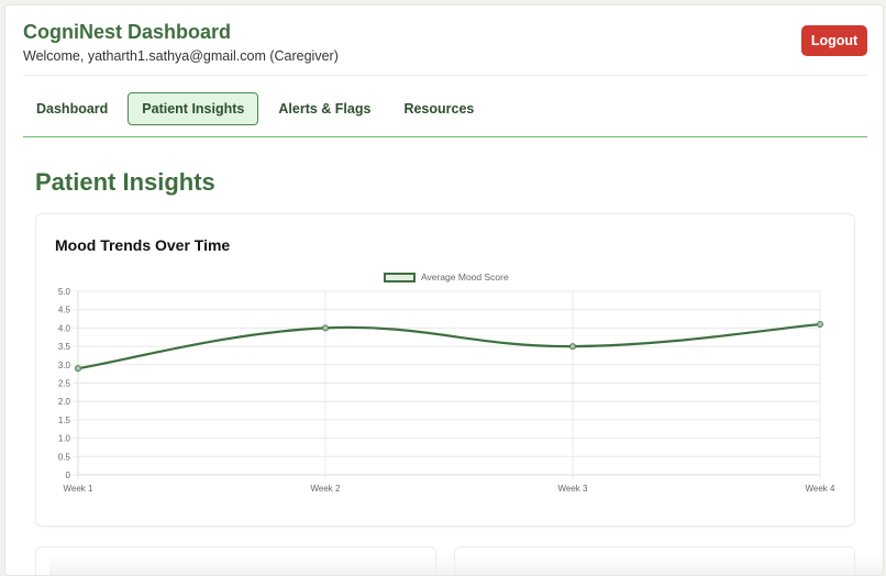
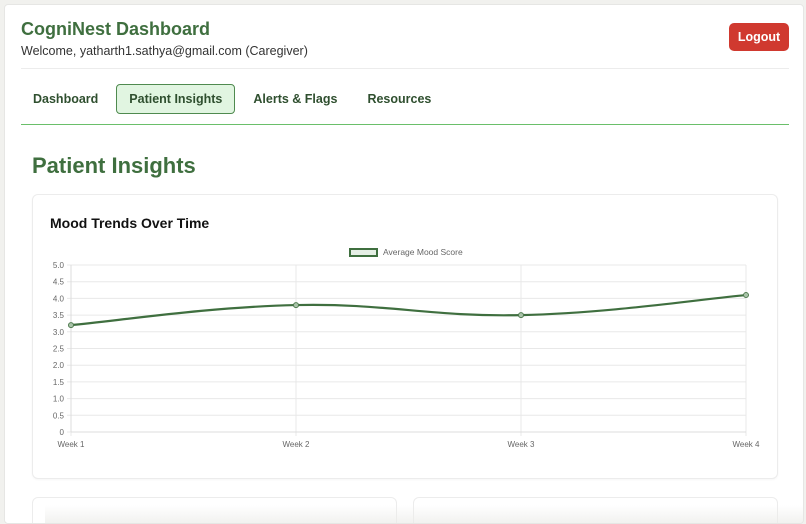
Week 1: 2.9 -> 3.2
Week 2: 4.0 -> 3.8
